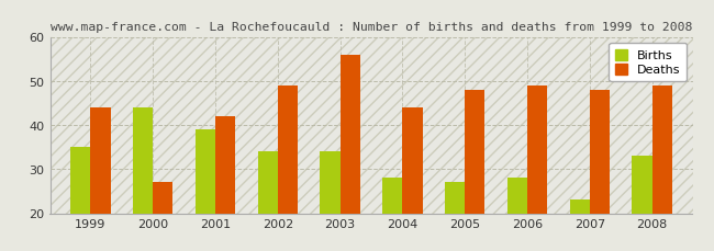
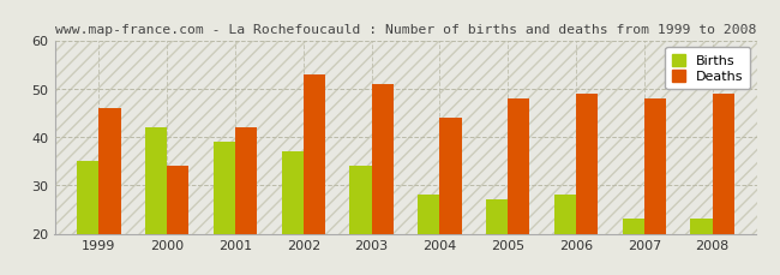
Deaths/1999: 44 -> 46
Births/2000: 44 -> 42
Deaths/2000: 27 -> 34
Births/2002: 34 -> 37
Deaths/2002: 49 -> 53
Deaths/2003: 56 -> 51
Births/2008: 33 -> 23
